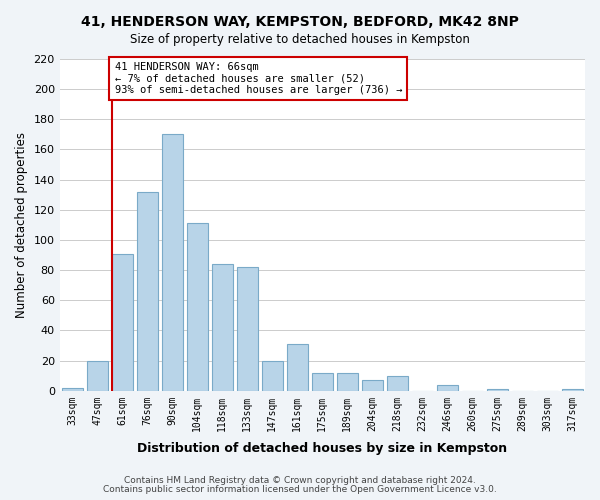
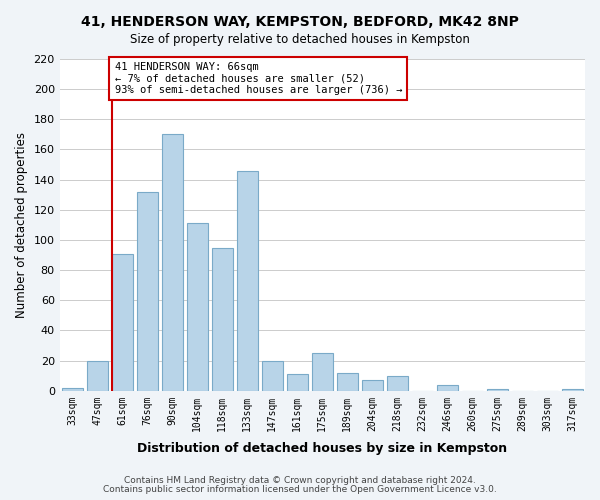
118sqm: 84 -> 95
133sqm: 82 -> 146
161sqm: 31 -> 11
175sqm: 12 -> 25
